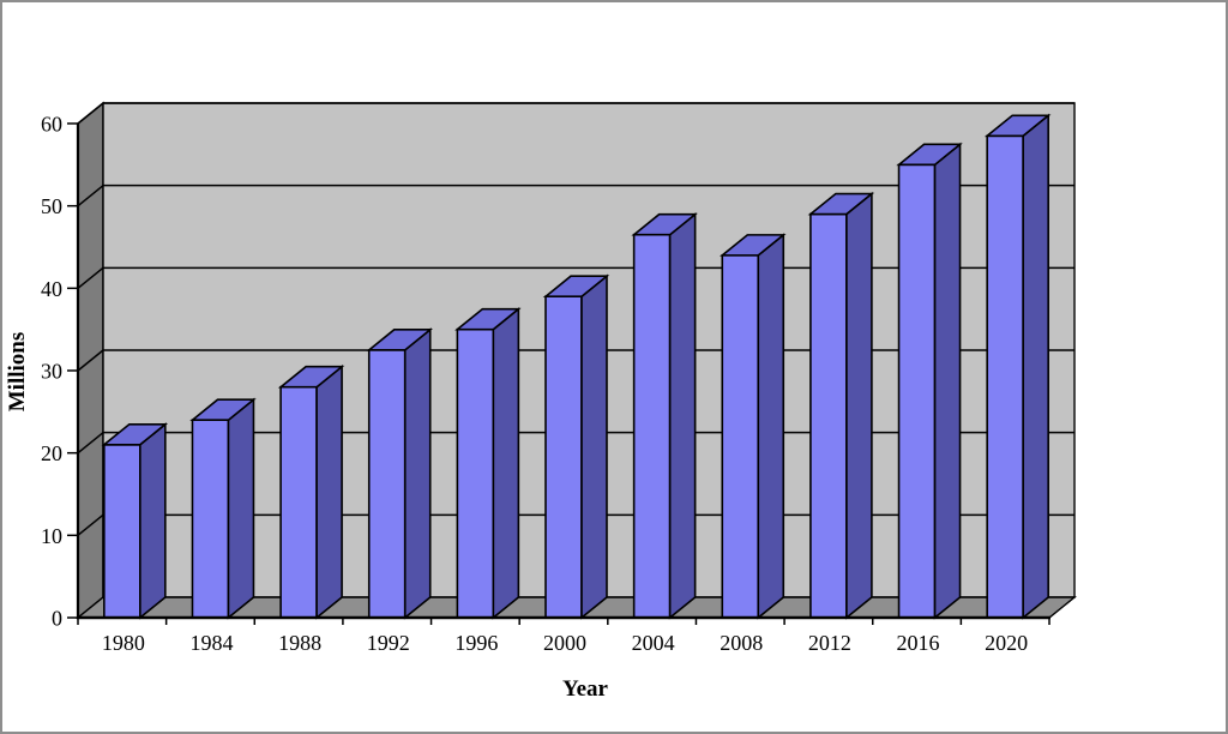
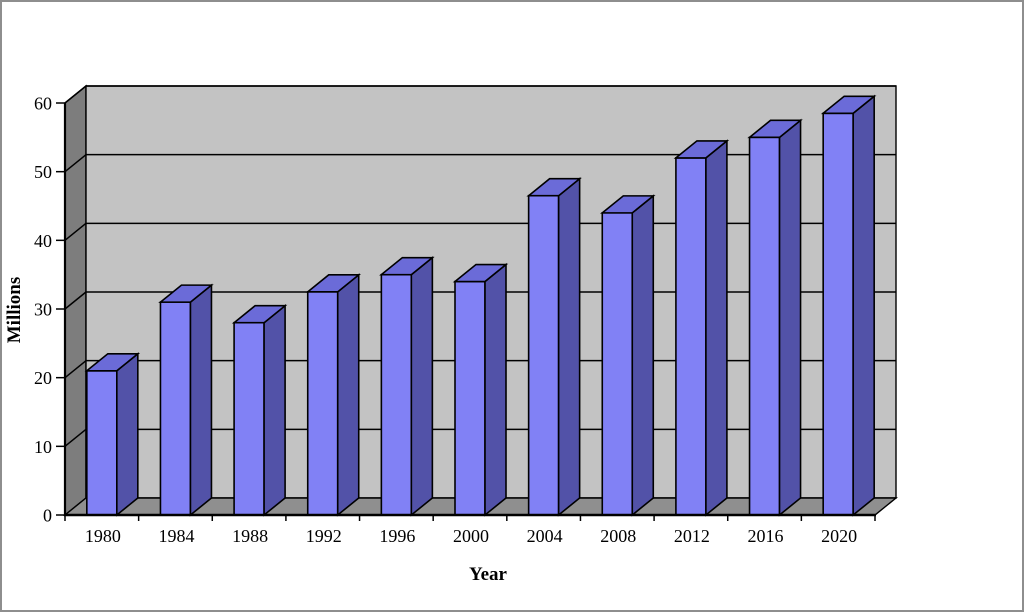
1984: 24 -> 31
2000: 39 -> 34
2012: 49 -> 52
